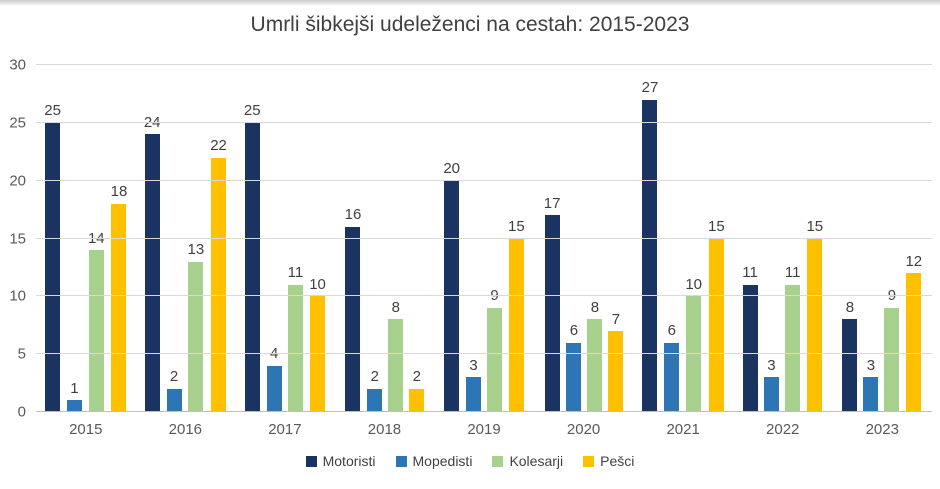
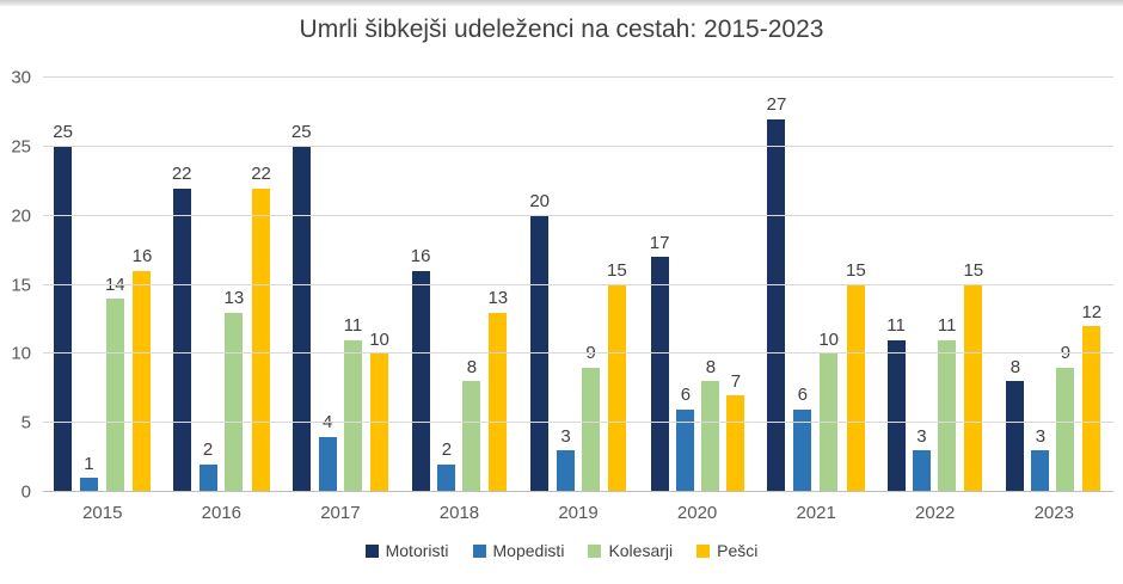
Pešci/2015: 18 -> 16
Motoristi/2016: 24 -> 22
Pešci/2018: 2 -> 13
